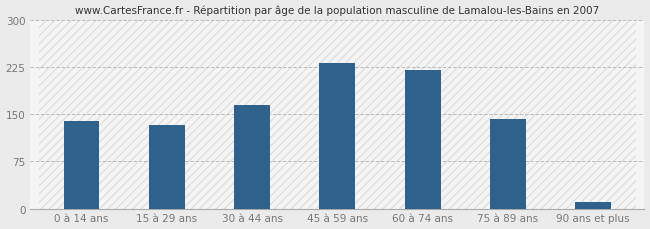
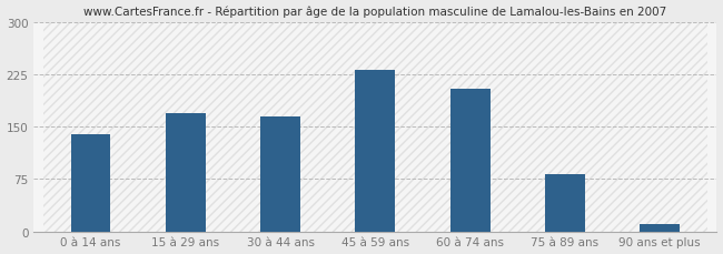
15 à 29 ans: 133 -> 170
60 à 74 ans: 220 -> 204
75 à 89 ans: 143 -> 82
